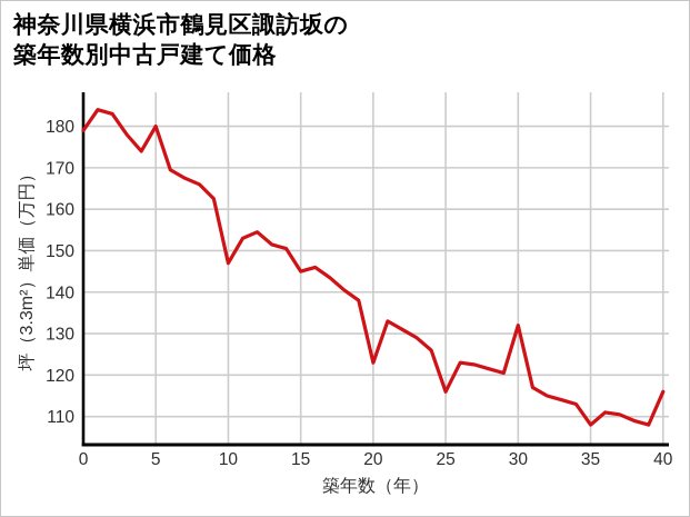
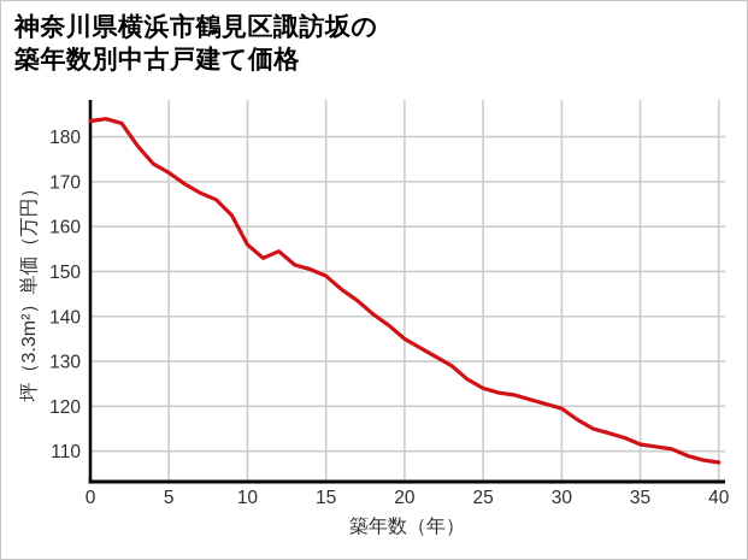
0: 179 -> 184
5: 180 -> 172
10: 147 -> 156
15: 145 -> 149
20: 123 -> 135
25: 116 -> 124
30: 132 -> 120
35: 108 -> 112
40: 116 -> 108
